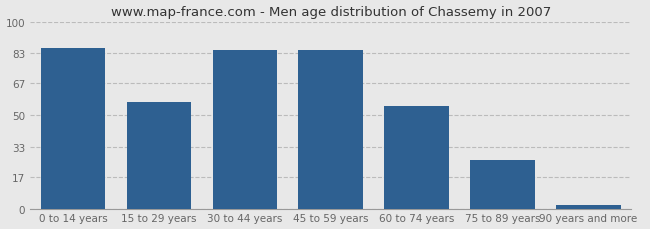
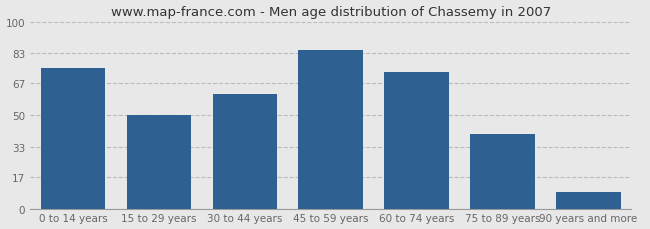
0 to 14 years: 86 -> 75
15 to 29 years: 57 -> 50
30 to 44 years: 85 -> 61
60 to 74 years: 55 -> 73
75 to 89 years: 26 -> 40
90 years and more: 2 -> 9
